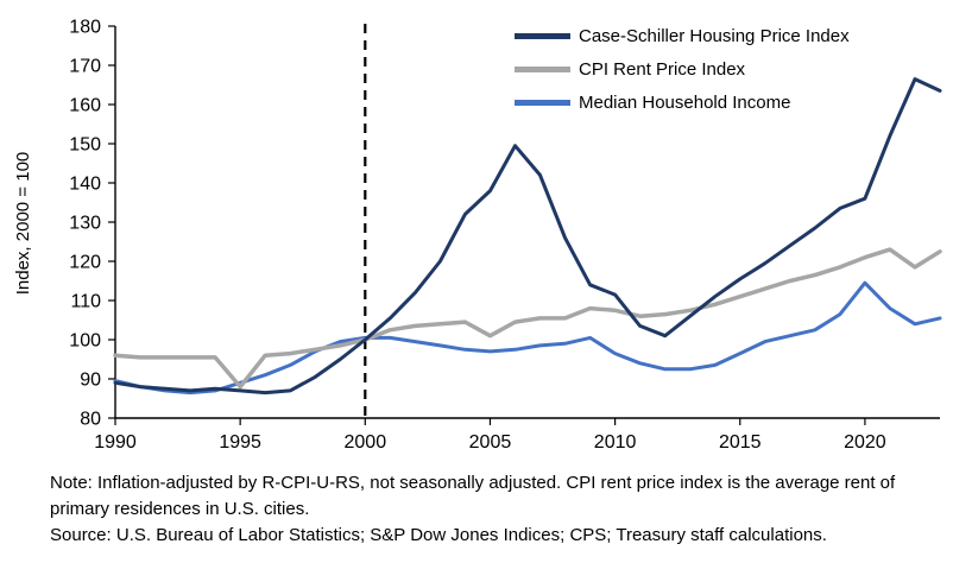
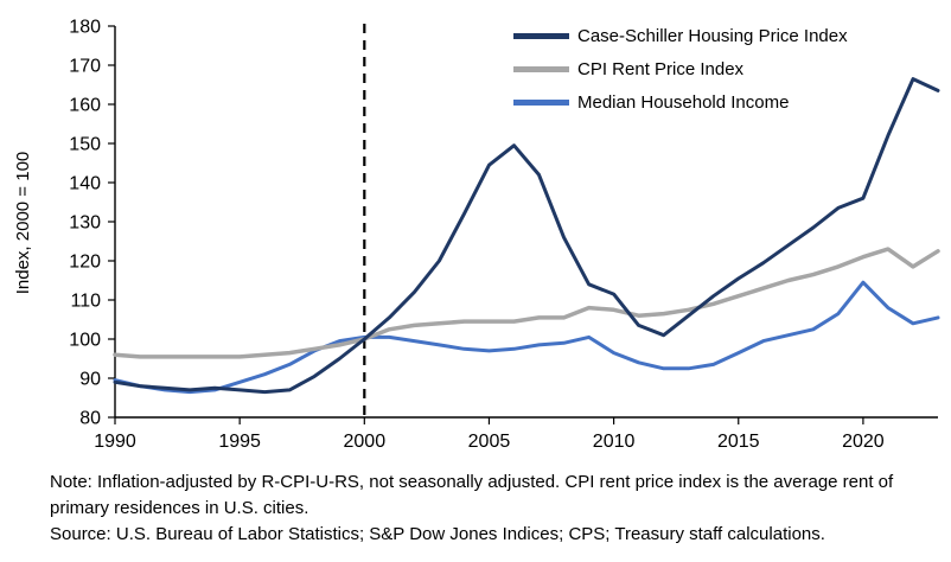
CPI Rent Price Index/1995: 88 -> 96
Case-Schiller Housing Price Index/2005: 138 -> 144
CPI Rent Price Index/2005: 101 -> 104
